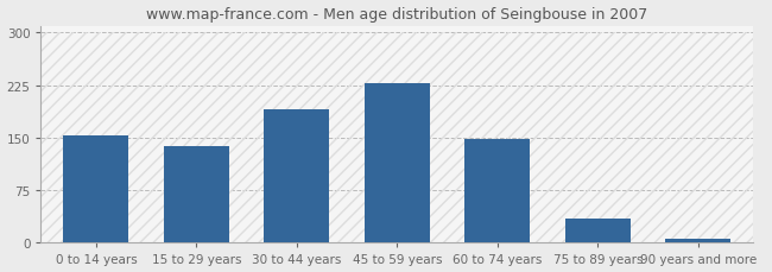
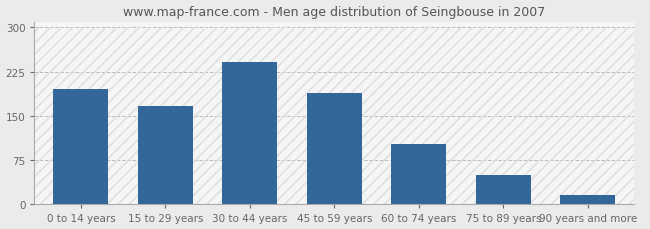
0 to 14 years: 153 -> 196
15 to 29 years: 138 -> 166
30 to 44 years: 190 -> 242
45 to 59 years: 228 -> 188
60 to 74 years: 148 -> 102
75 to 89 years: 35 -> 50
90 years and more: 5 -> 16
